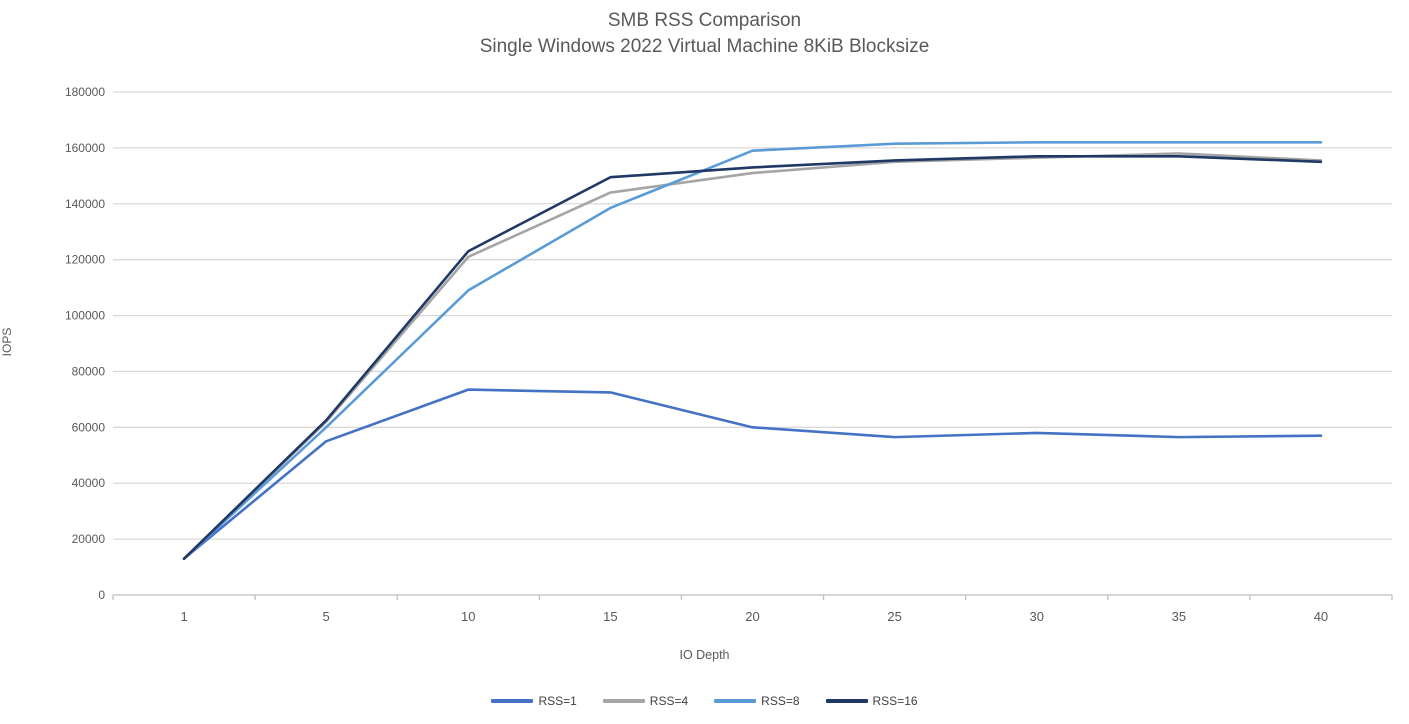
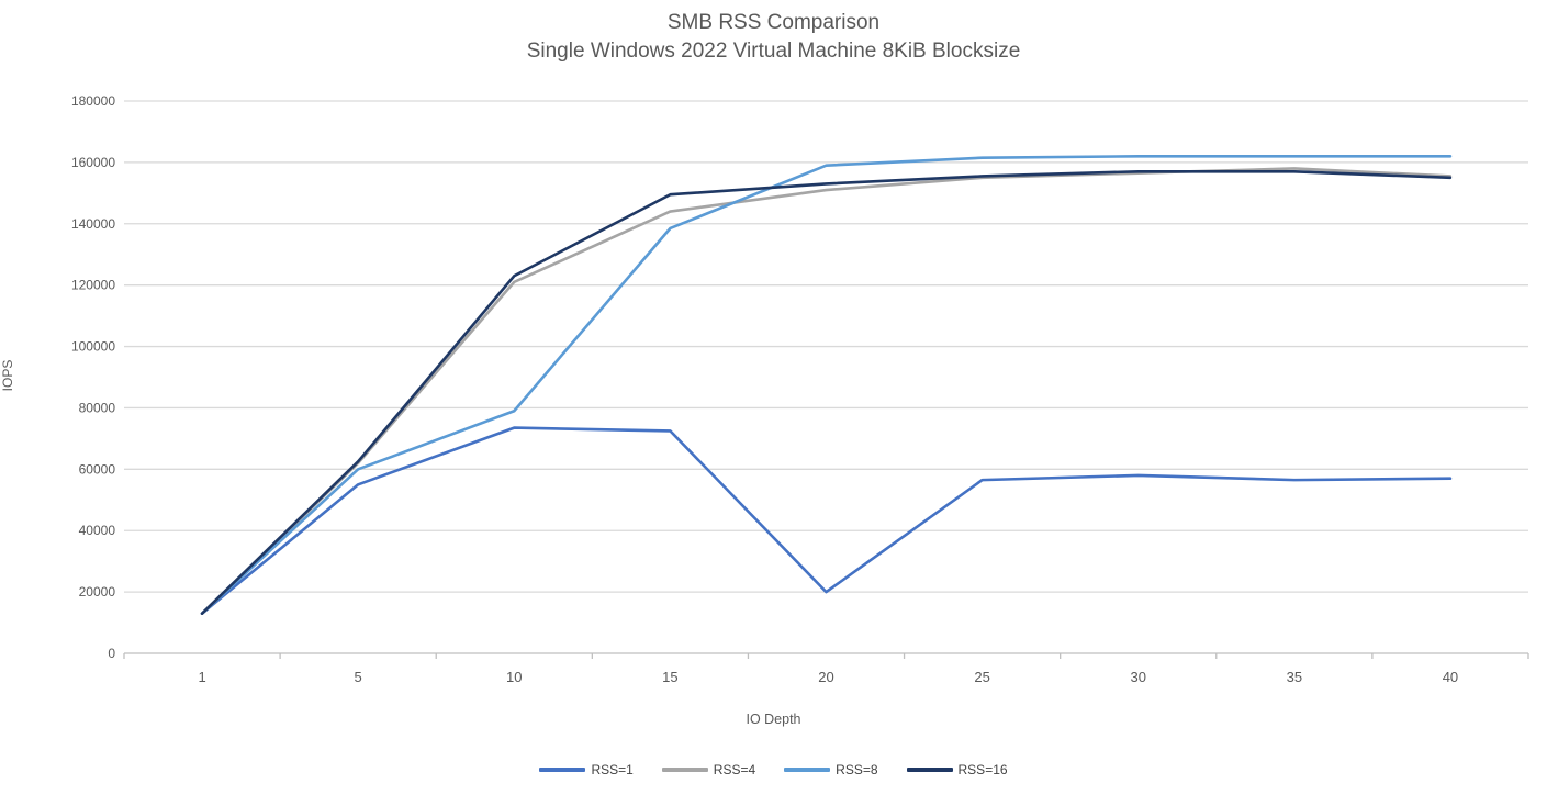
RSS=8/10: 109000 -> 79000
RSS=1/20: 60000 -> 20000
